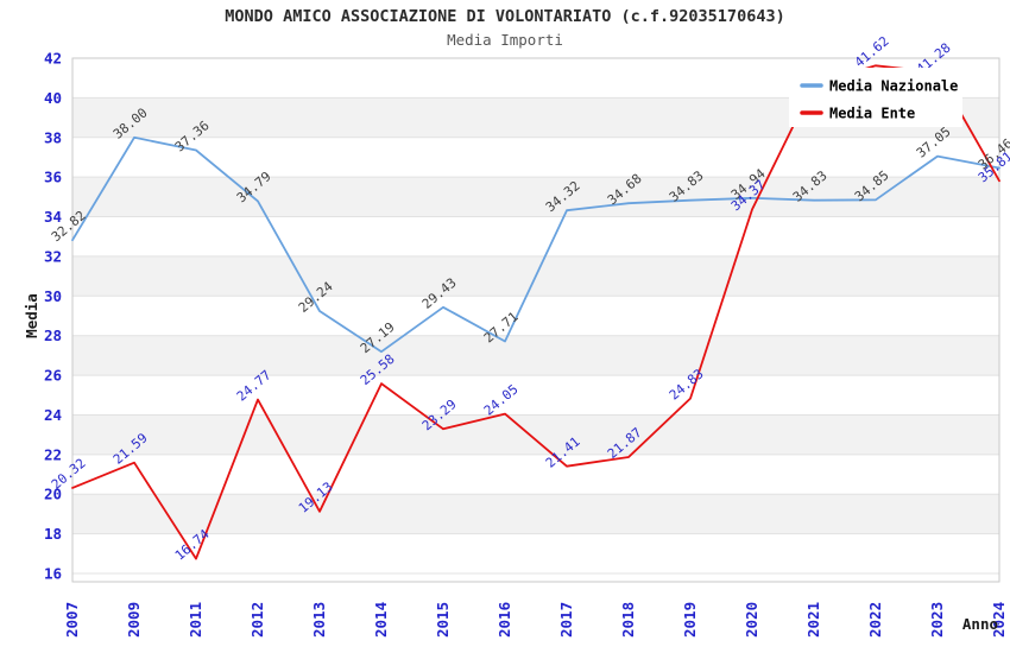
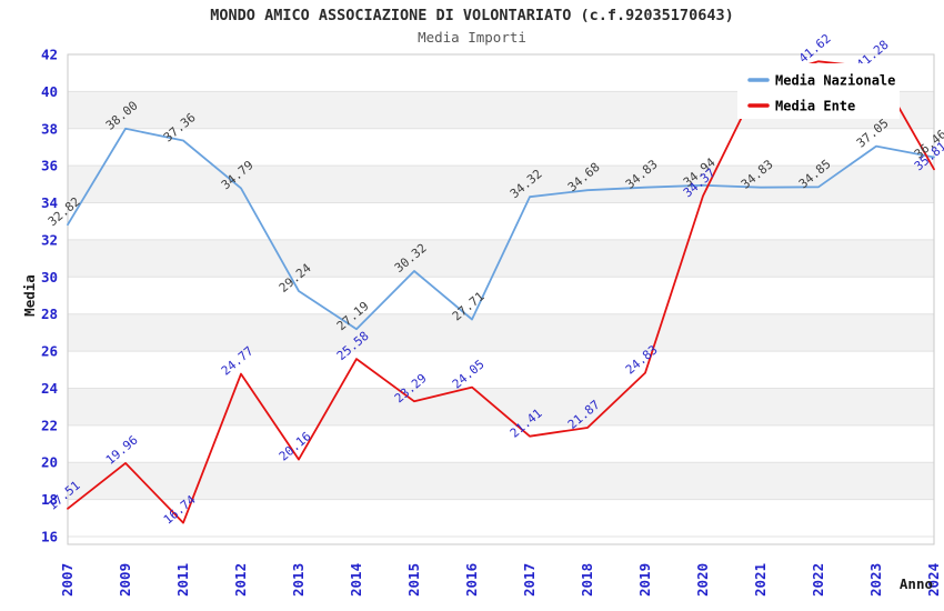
Media Ente/2007: 20.32 -> 17.51
Media Ente/2009: 21.59 -> 19.96
Media Ente/2013: 19.13 -> 20.16
Media Nazionale/2015: 29.43 -> 30.32
